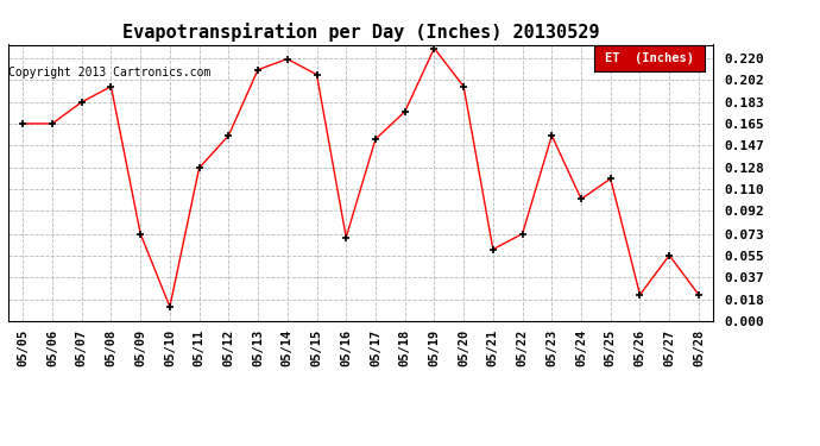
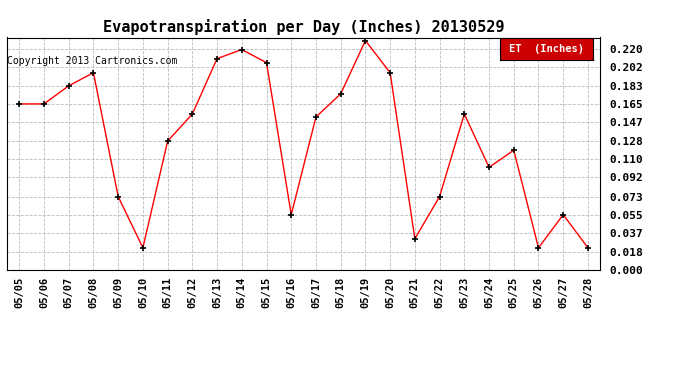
05/10: 0.012 -> 0.022
05/16: 0.070 -> 0.055
05/21: 0.060 -> 0.031
